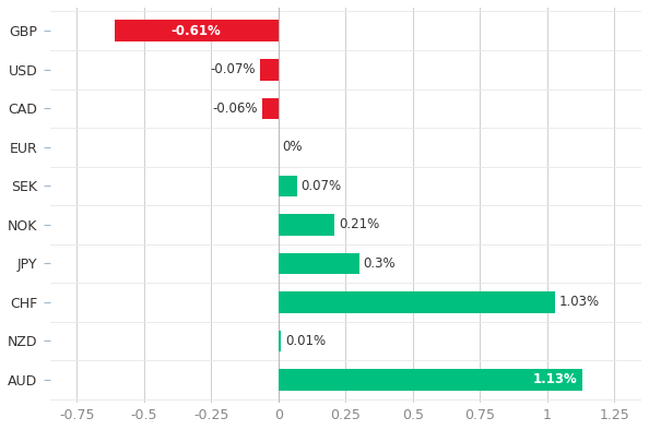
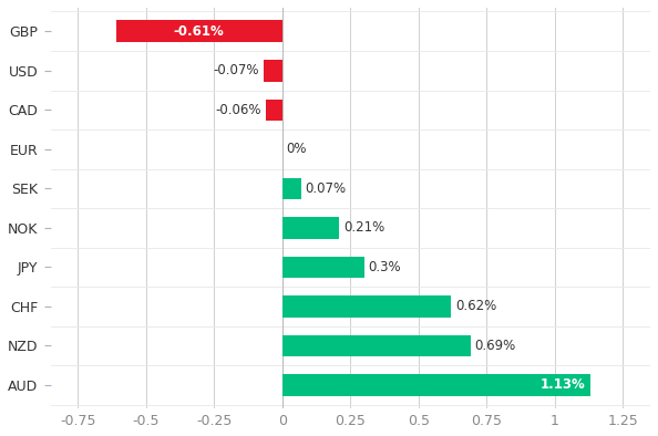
CHF: 1.03% -> 0.62%
NZD: 0.01% -> 0.69%
